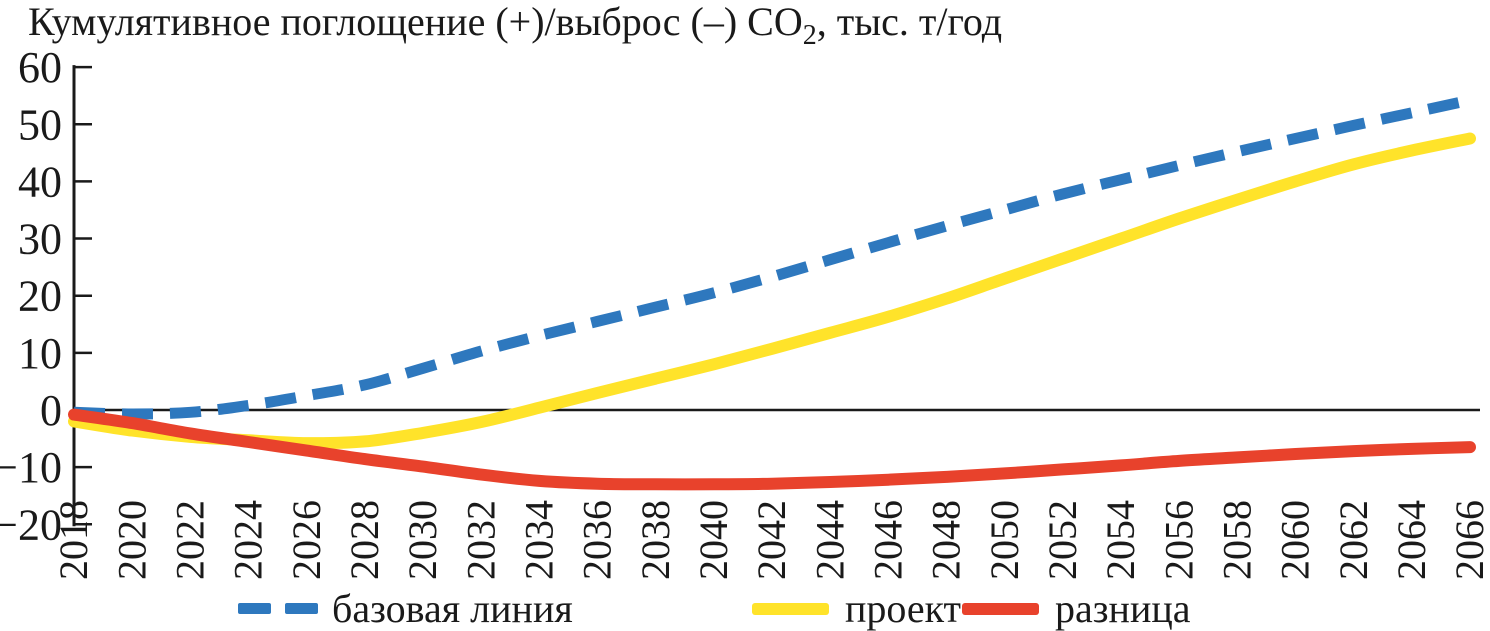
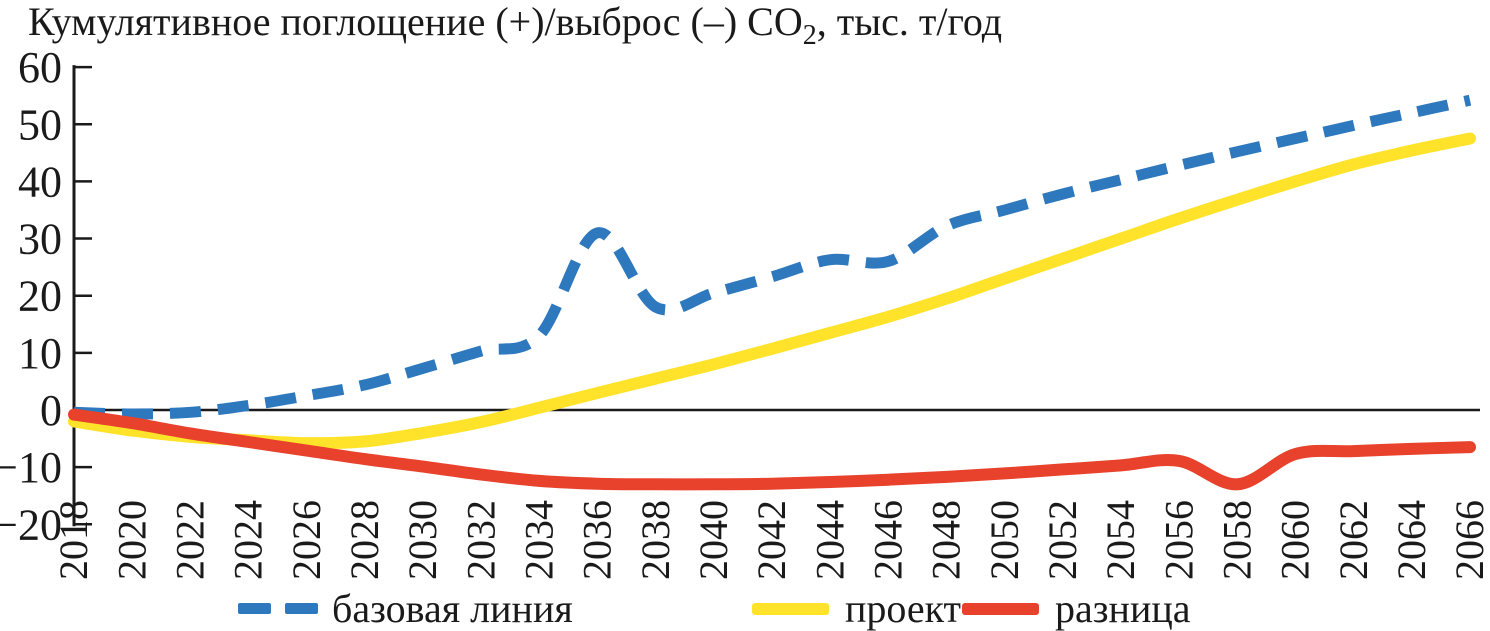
базовая линия/2036: 16 -> 31
базовая линия/2046: 29 -> 26
разница/2058: -8 -> -13
